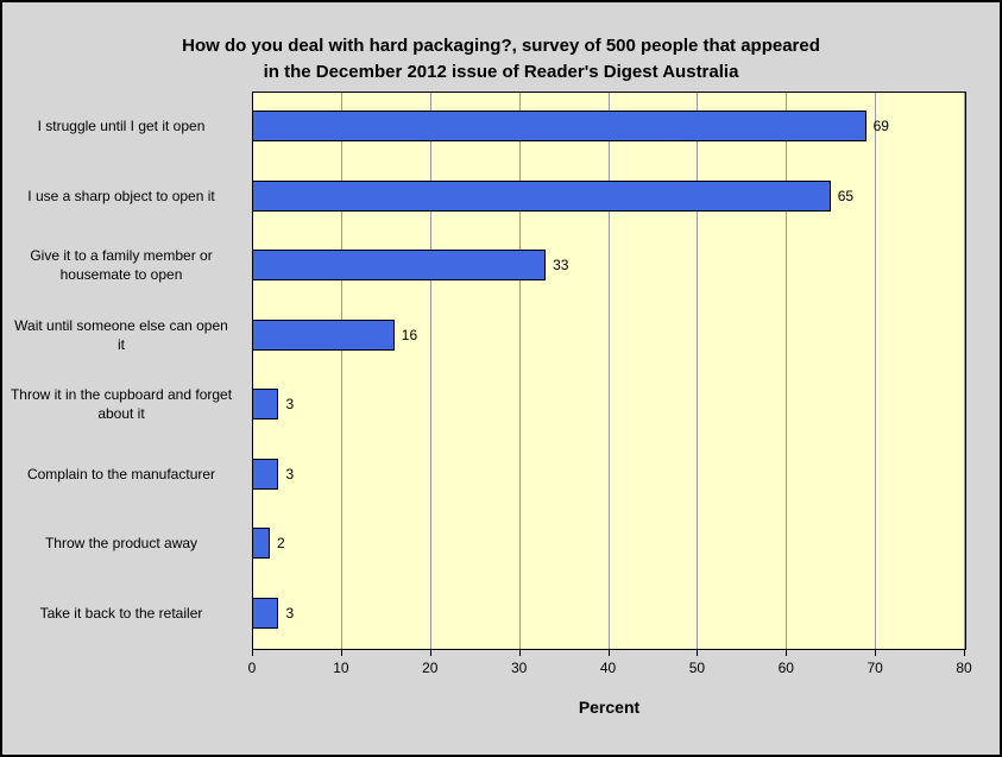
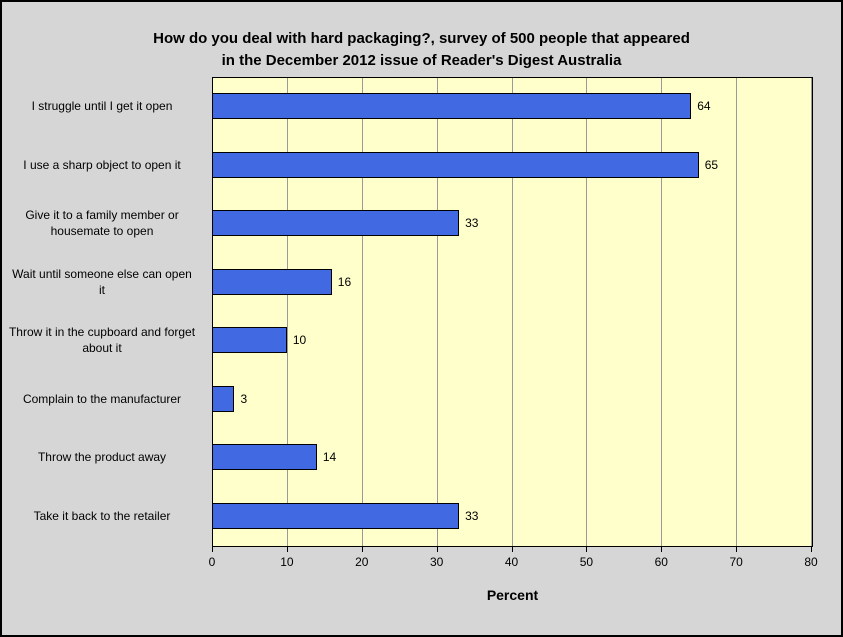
I struggle until I get it open: 69 -> 64
Throw it in the cupboard and forget about it: 3 -> 10
Throw the product away: 2 -> 14
Take it back to the retailer: 3 -> 33
